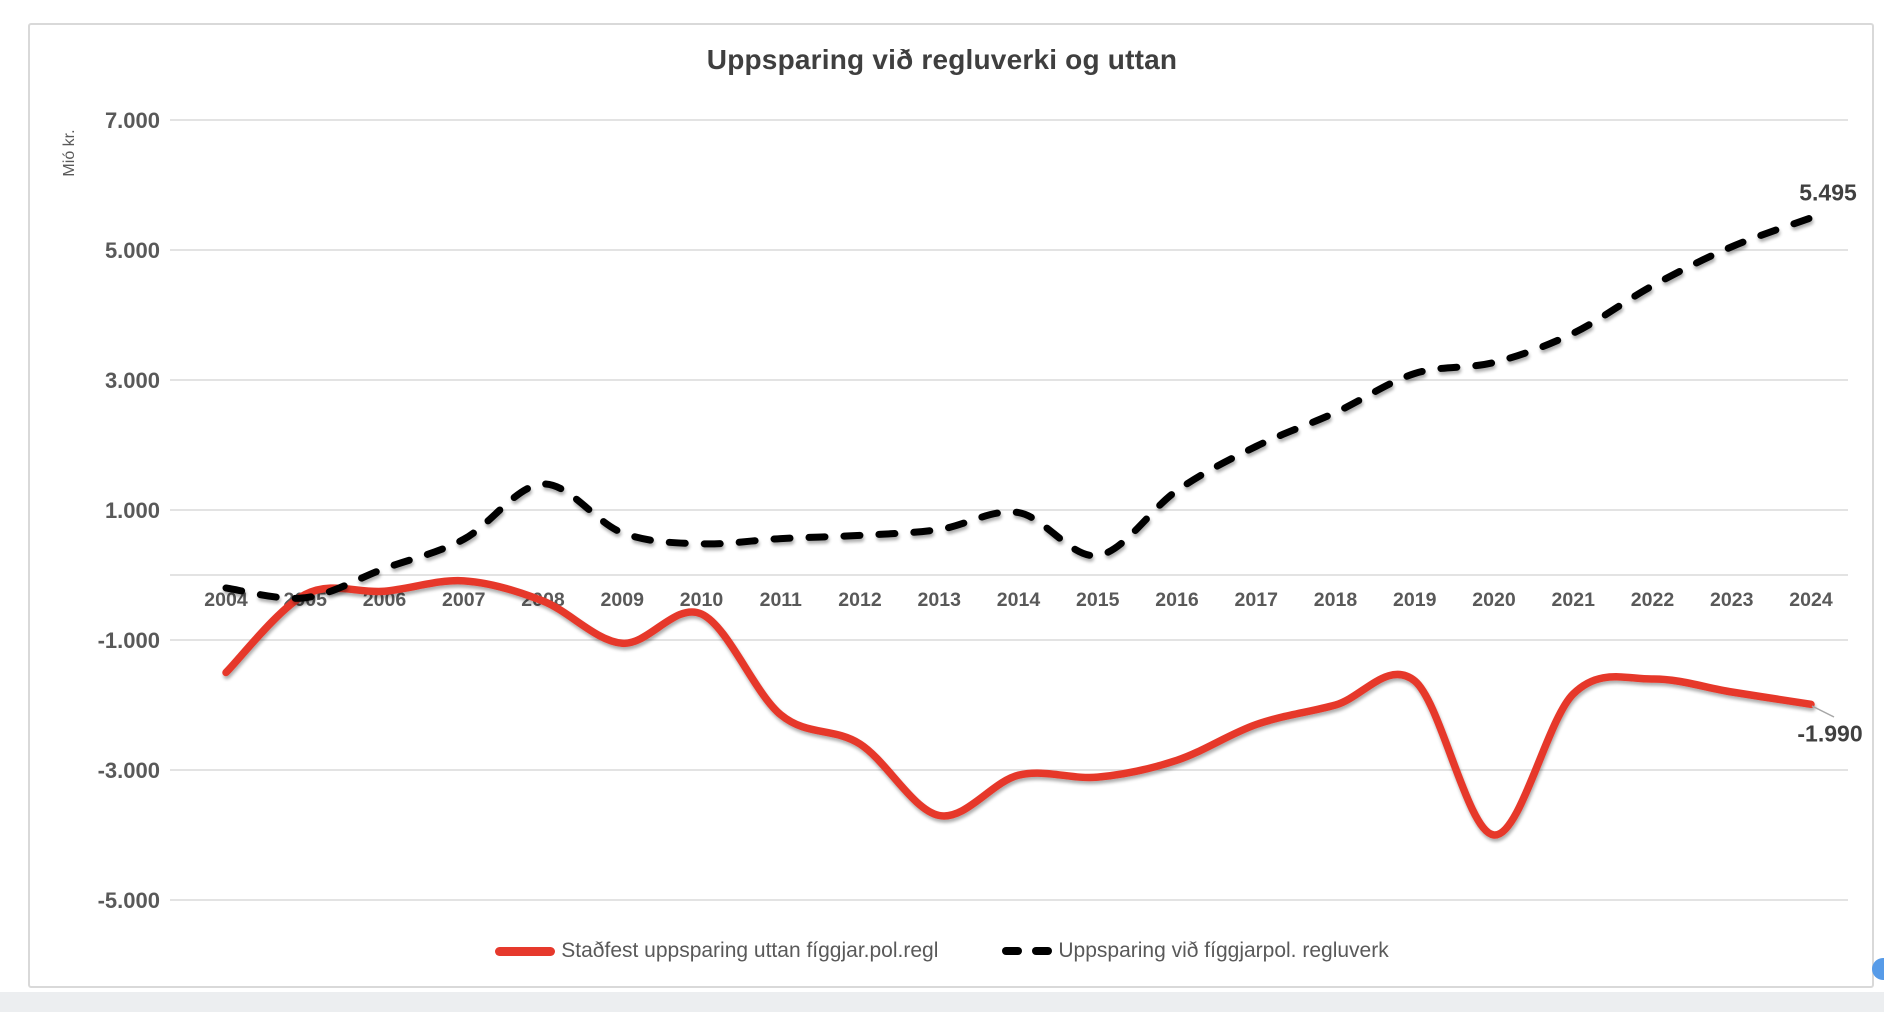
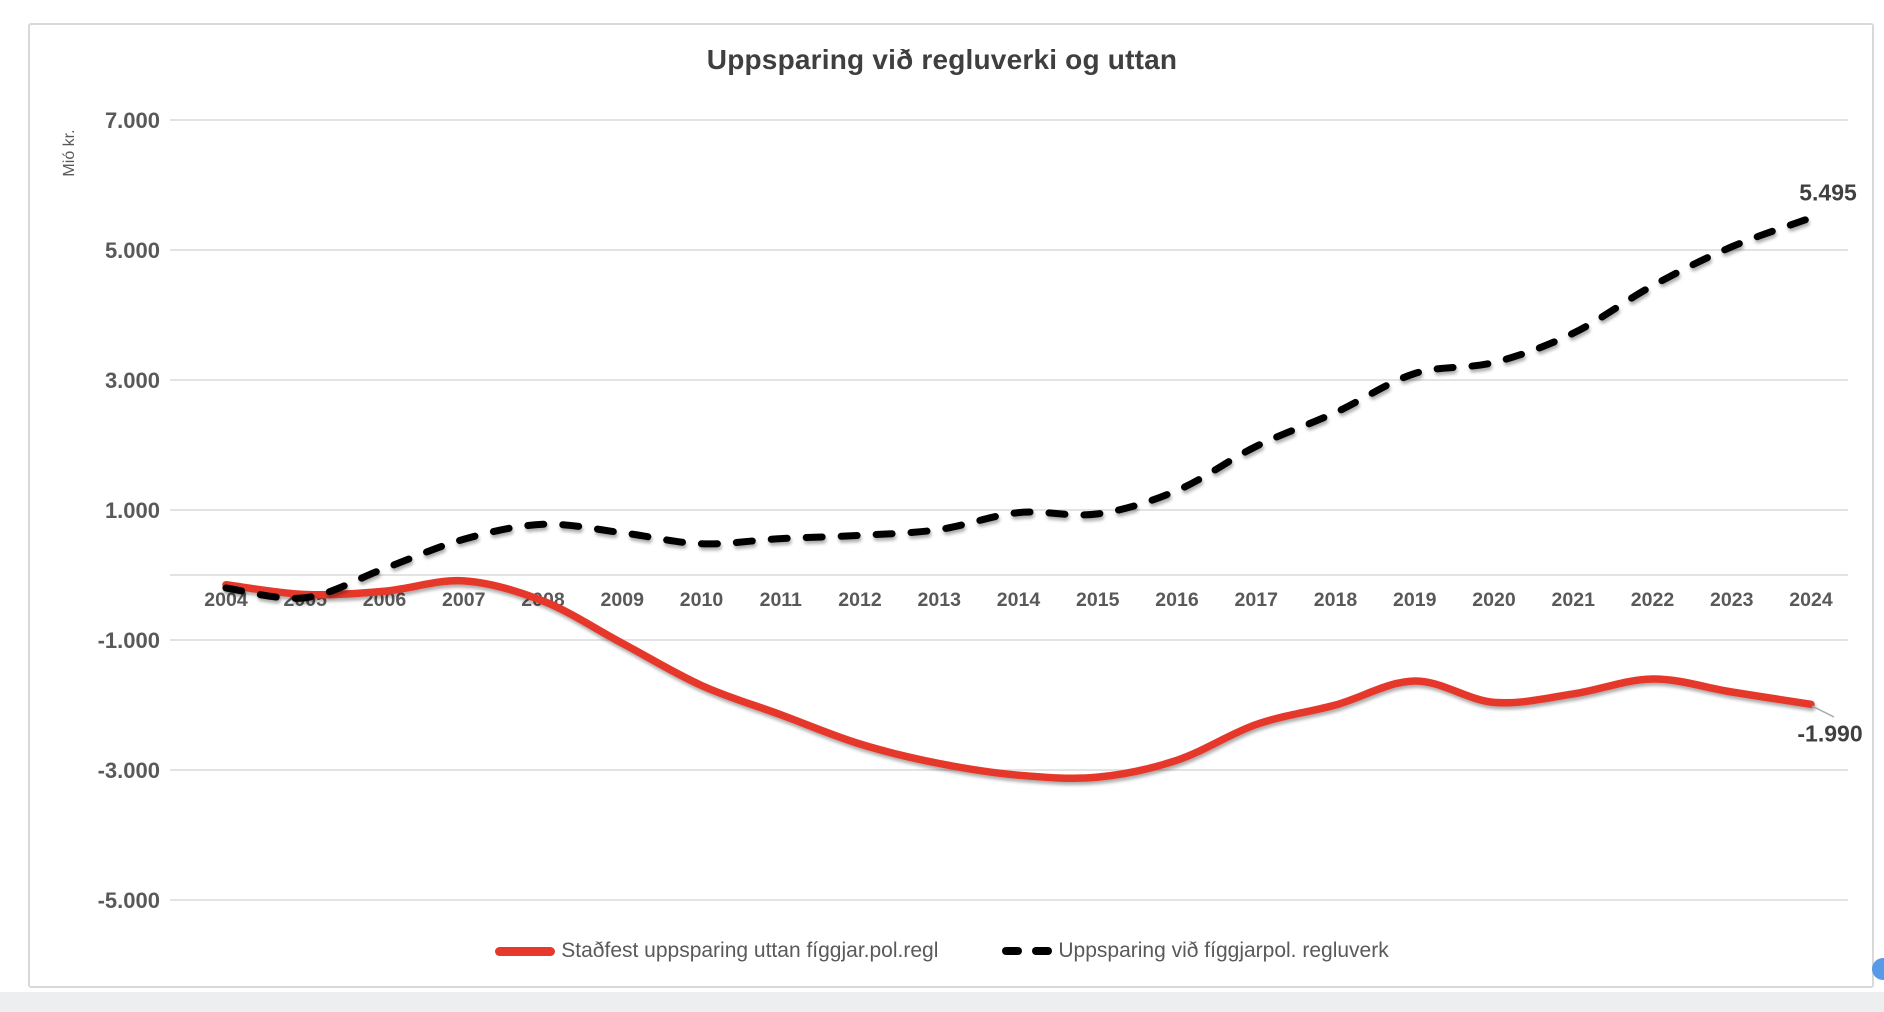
Staðfest uppsparing uttan fíggjar.pol.regl/2004: -1500 -> -200
Uppsparing við fíggjarpol. regluverk/2008: 1400 -> 800
Staðfest uppsparing uttan fíggjar.pol.regl/2010: -600 -> -1700
Staðfest uppsparing uttan fíggjar.pol.regl/2013: -3700 -> -2900
Uppsparing við fíggjarpol. regluverk/2015: 300 -> 900
Staðfest uppsparing uttan fíggjar.pol.regl/2020: -4000 -> -2000
